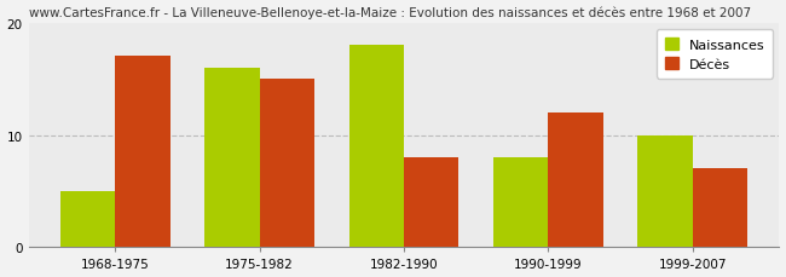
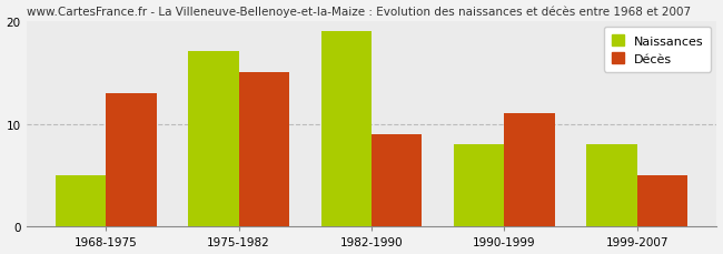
Décès/1968-1975: 17 -> 13
Naissances/1975-1982: 16 -> 17
Naissances/1982-1990: 18 -> 19
Décès/1982-1990: 8 -> 9
Décès/1990-1999: 12 -> 11
Naissances/1999-2007: 10 -> 8
Décès/1999-2007: 7 -> 5
